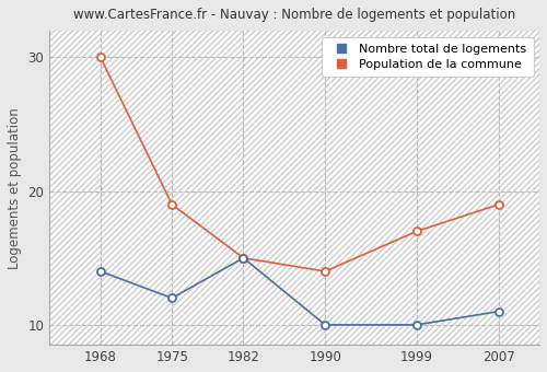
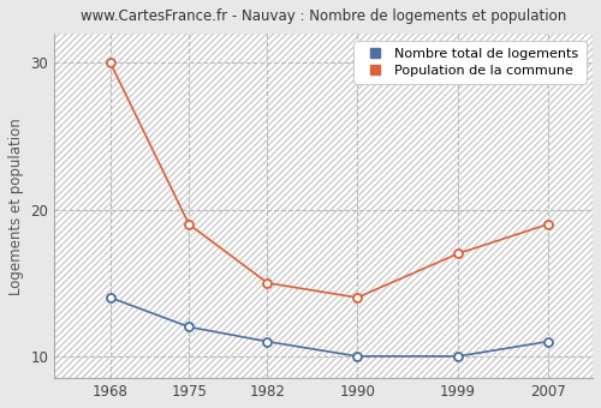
Nombre total de logements/1982: 15 -> 11
